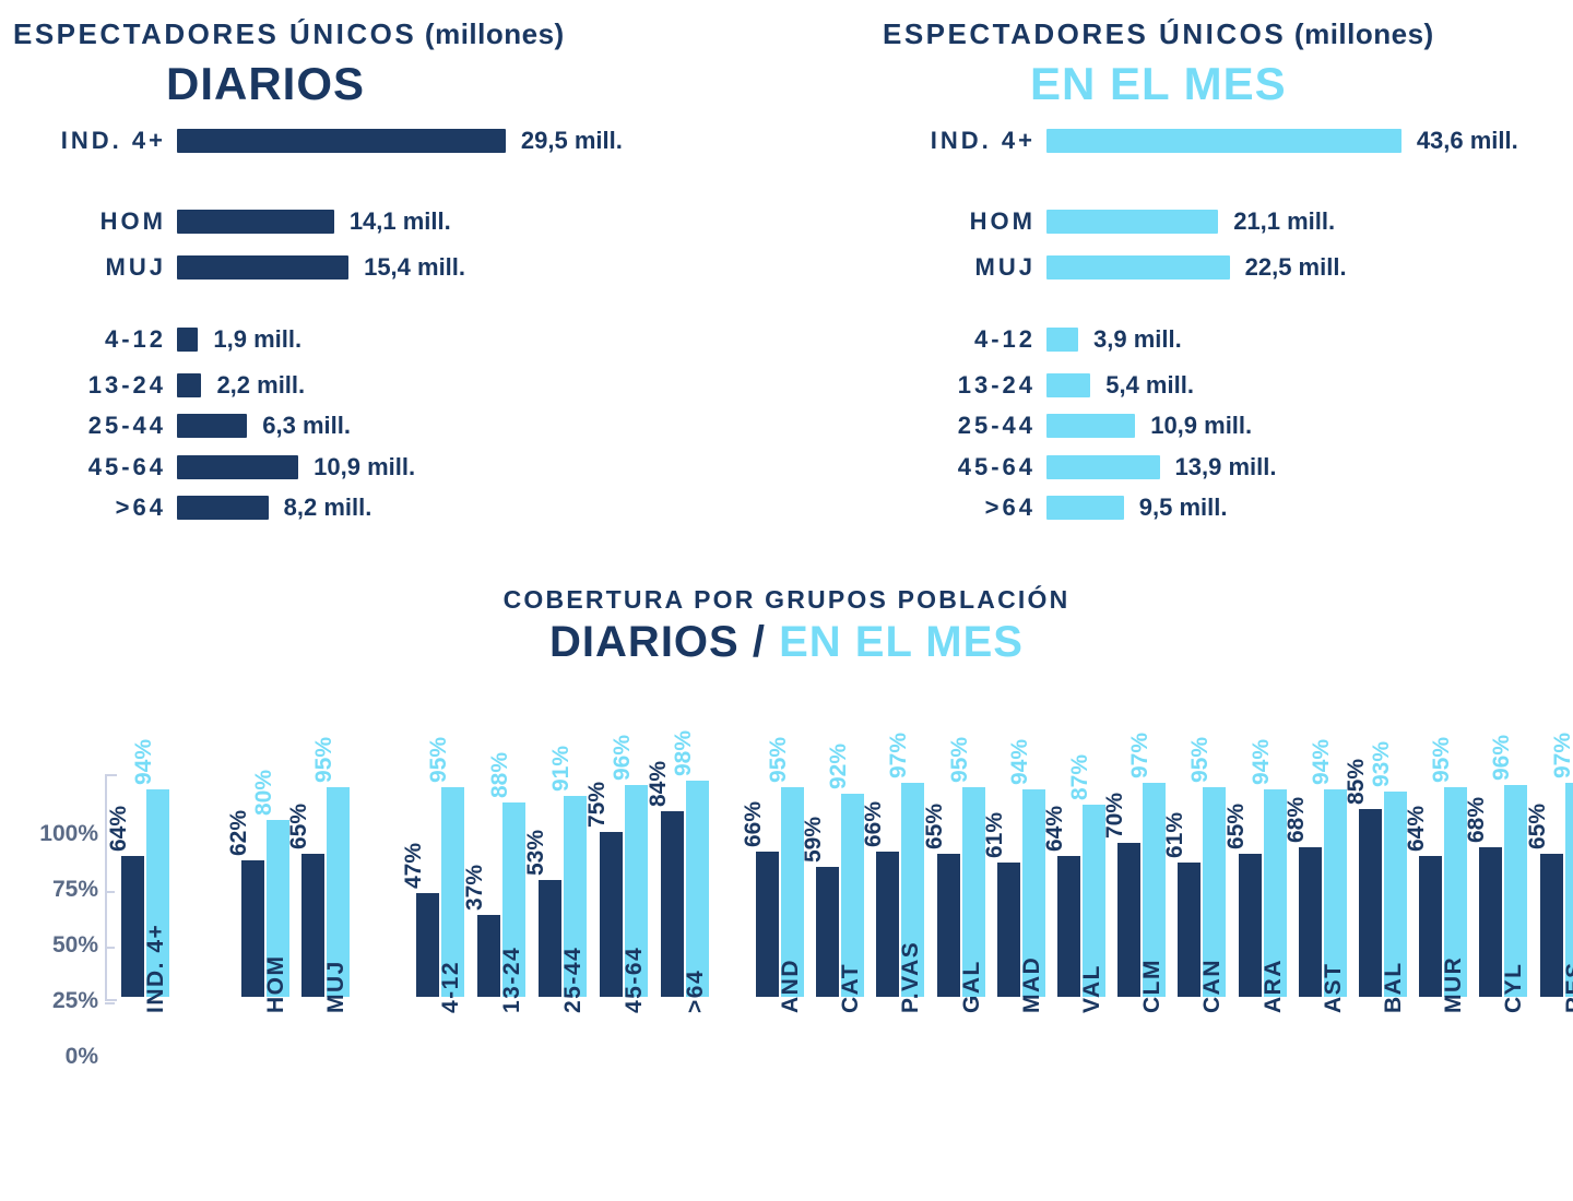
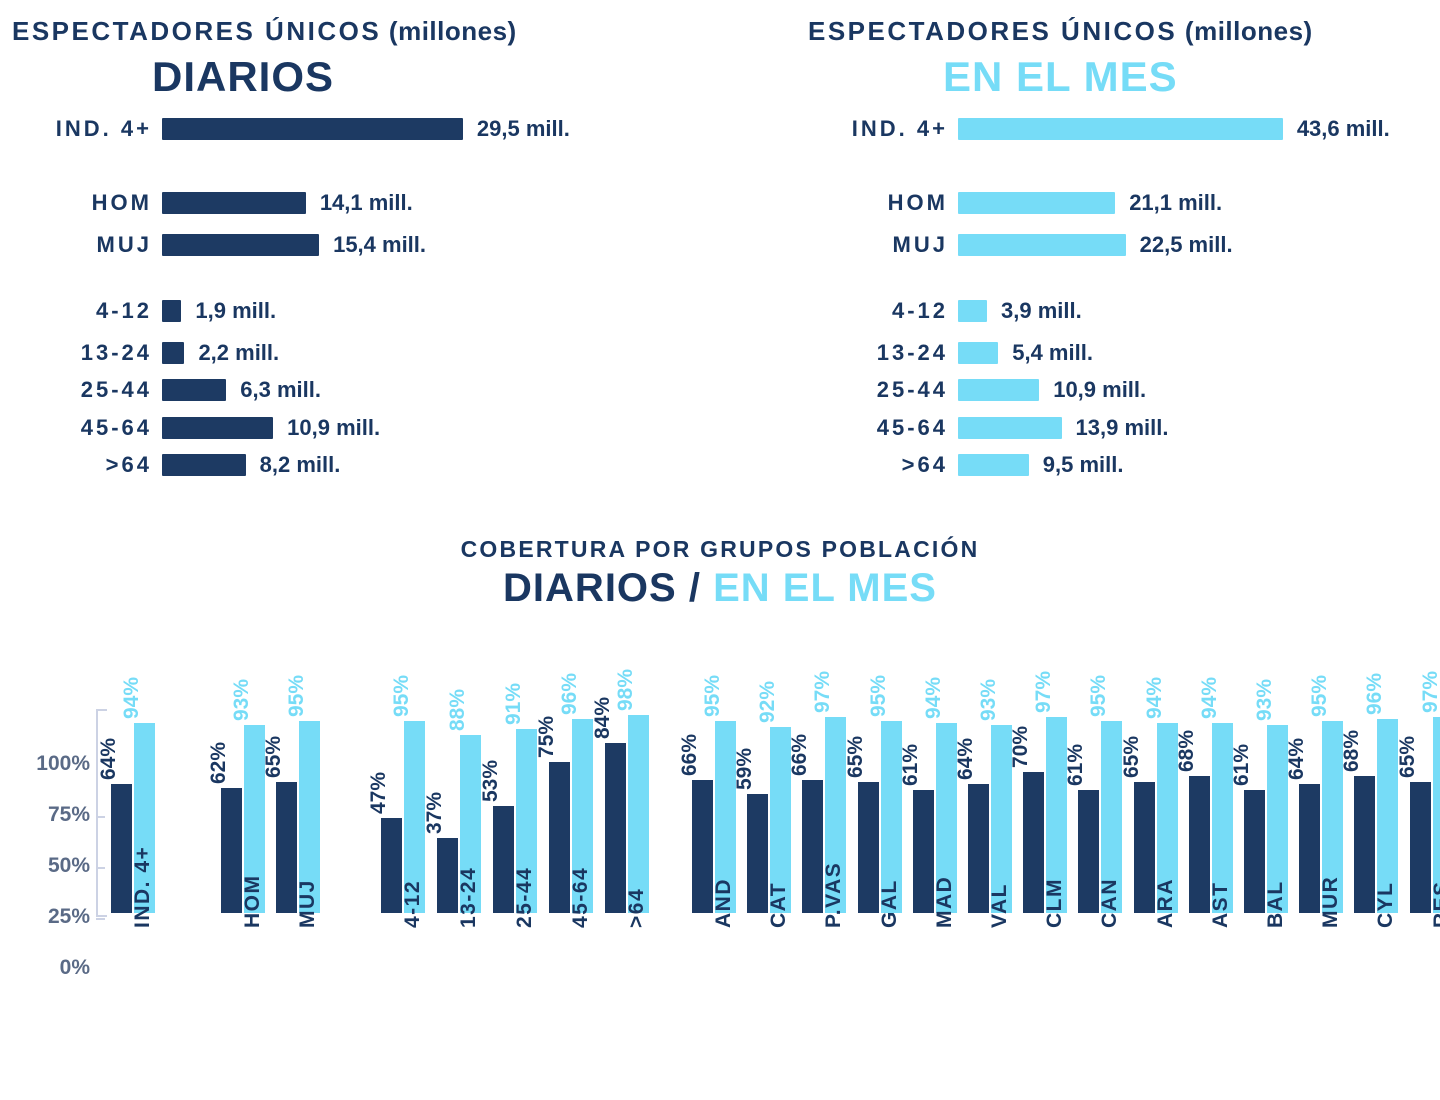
EN EL MES/HOM: 80% -> 93%
EN EL MES/VAL: 87% -> 93%
DIARIOS/BAL: 85% -> 61%
